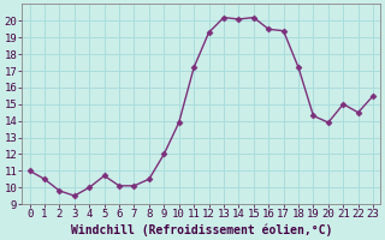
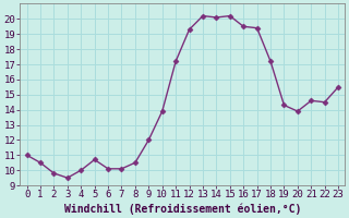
21: 15.0 -> 14.6
